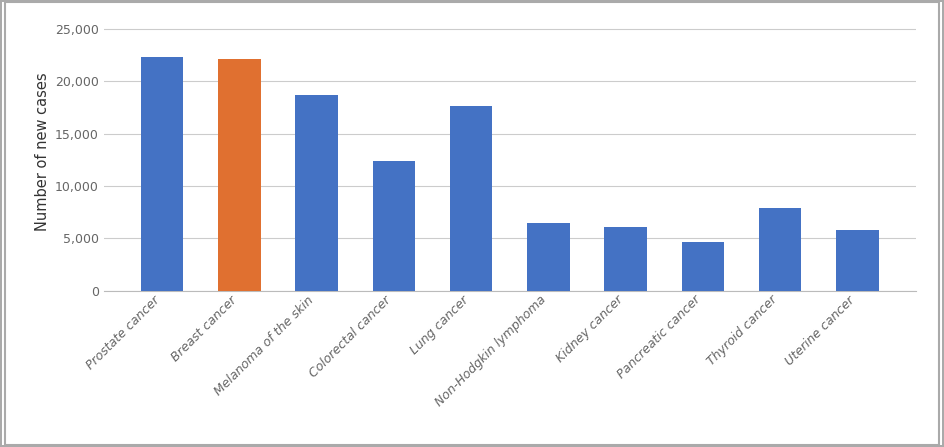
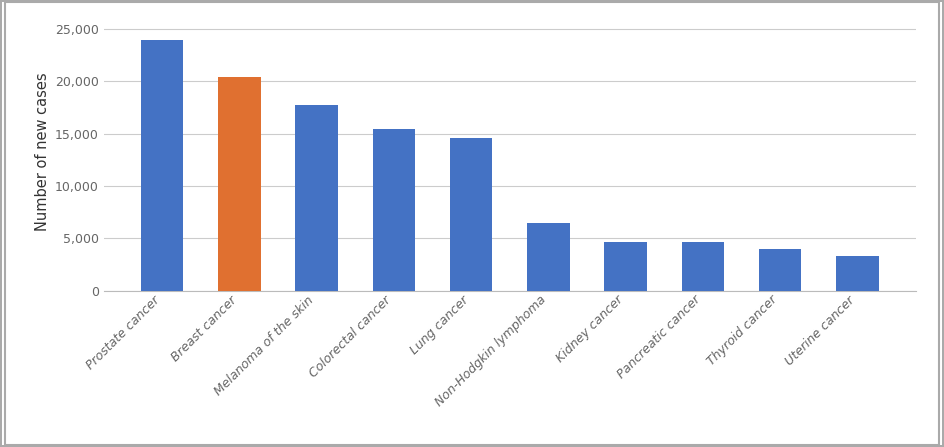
Prostate cancer: 22,300 -> 24,000
Breast cancer: 22,100 -> 20,400
Melanoma of the skin: 18,700 -> 17,800
Colorectal cancer: 12,400 -> 15,400
Lung cancer: 17,600 -> 14,600
Kidney cancer: 6,100 -> 4,600
Thyroid cancer: 7,900 -> 4,000
Uterine cancer: 5,800 -> 3,300
